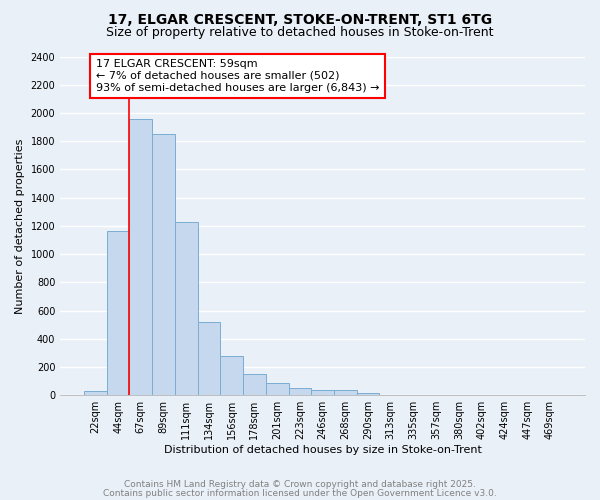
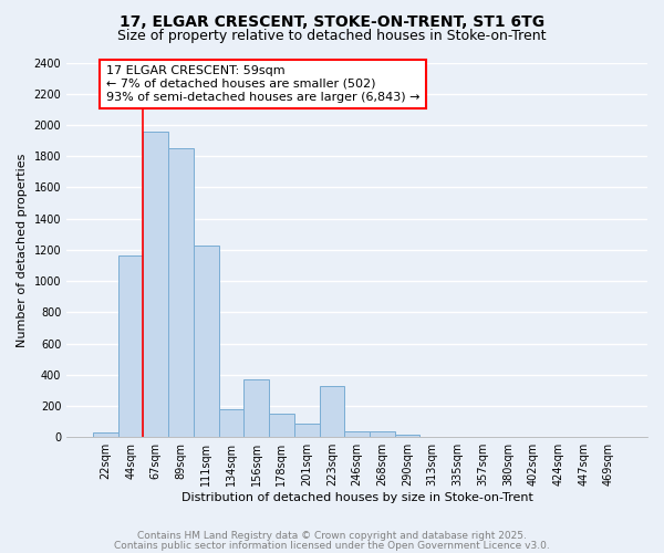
134sqm: 520 -> 180
156sqm: 280 -> 370
223sqm: 50 -> 330
